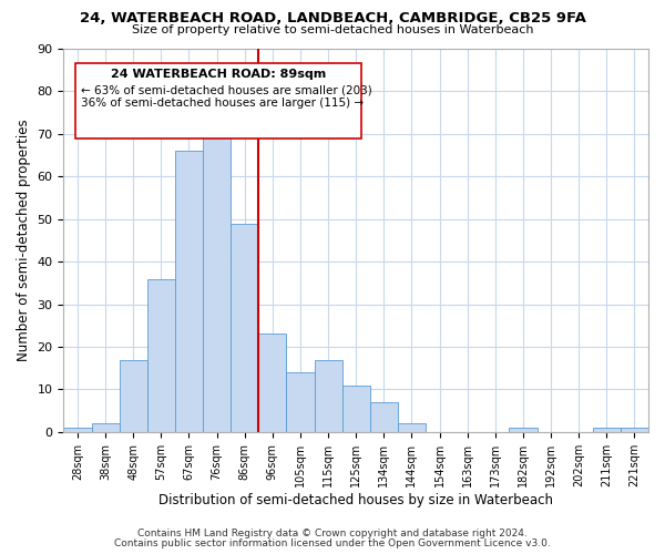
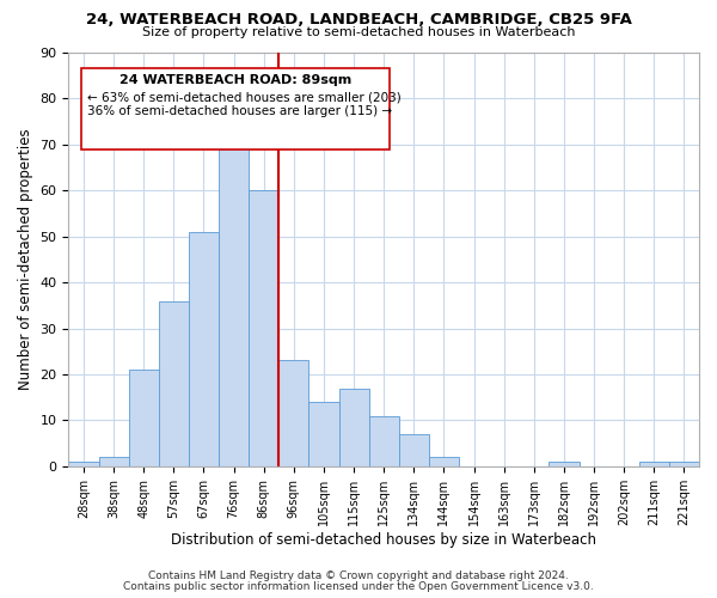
48sqm: 17 -> 21
67sqm: 66 -> 51
86sqm: 49 -> 60
